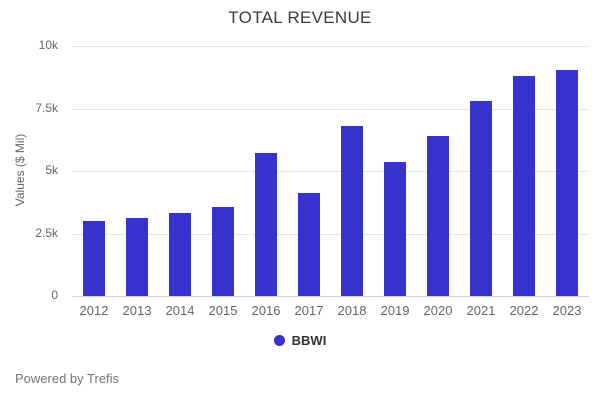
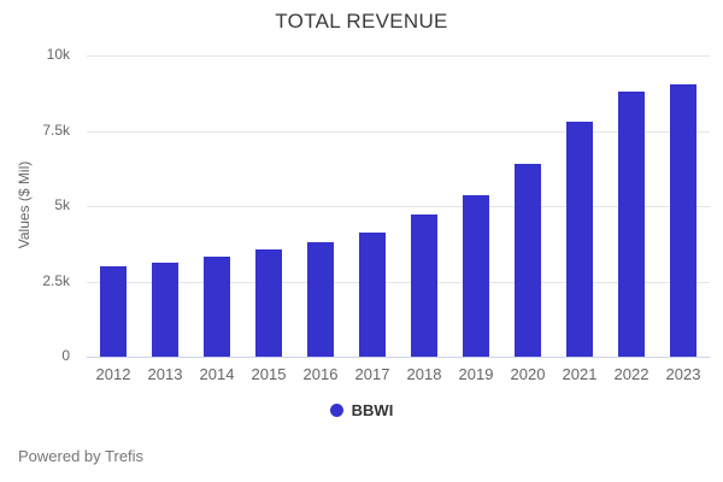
2016: 5.7k -> 3.8k
2018: 6.8k -> 4.7k
